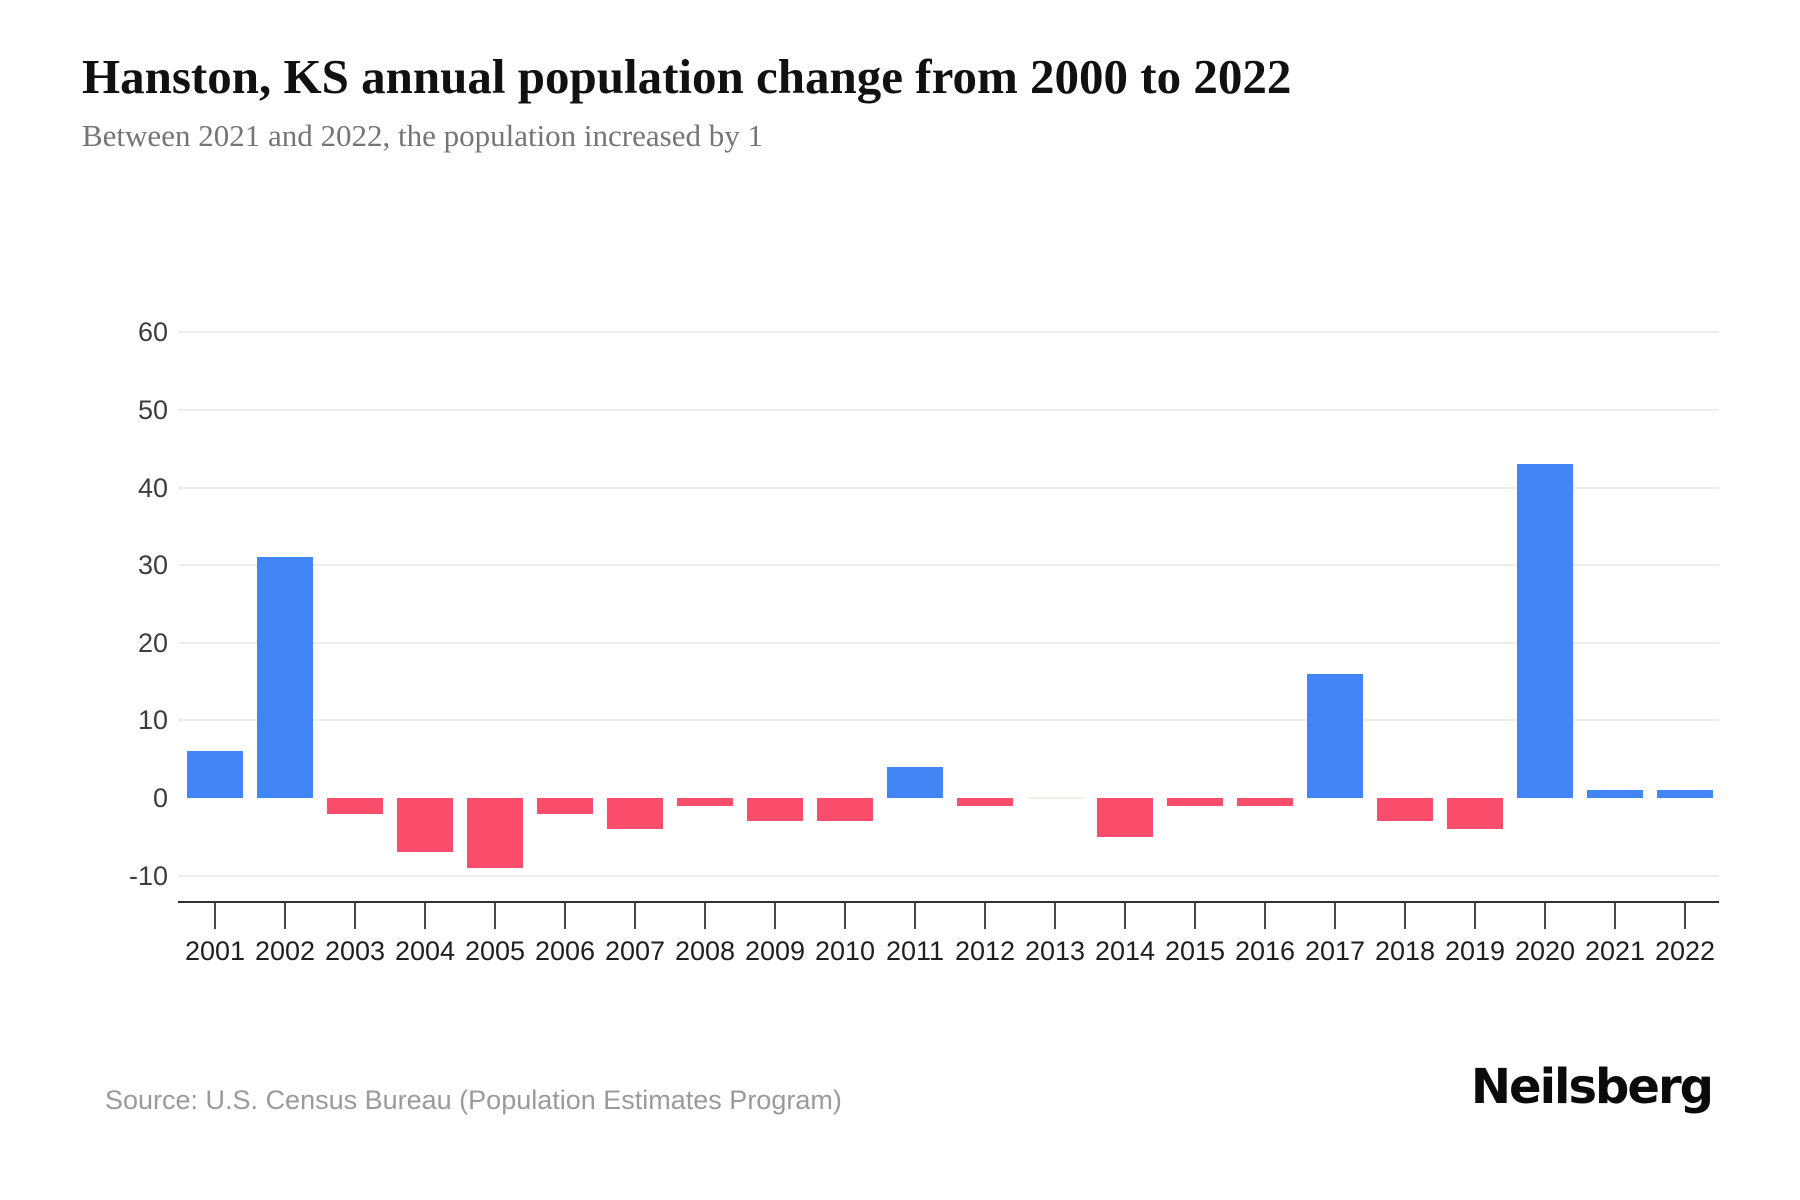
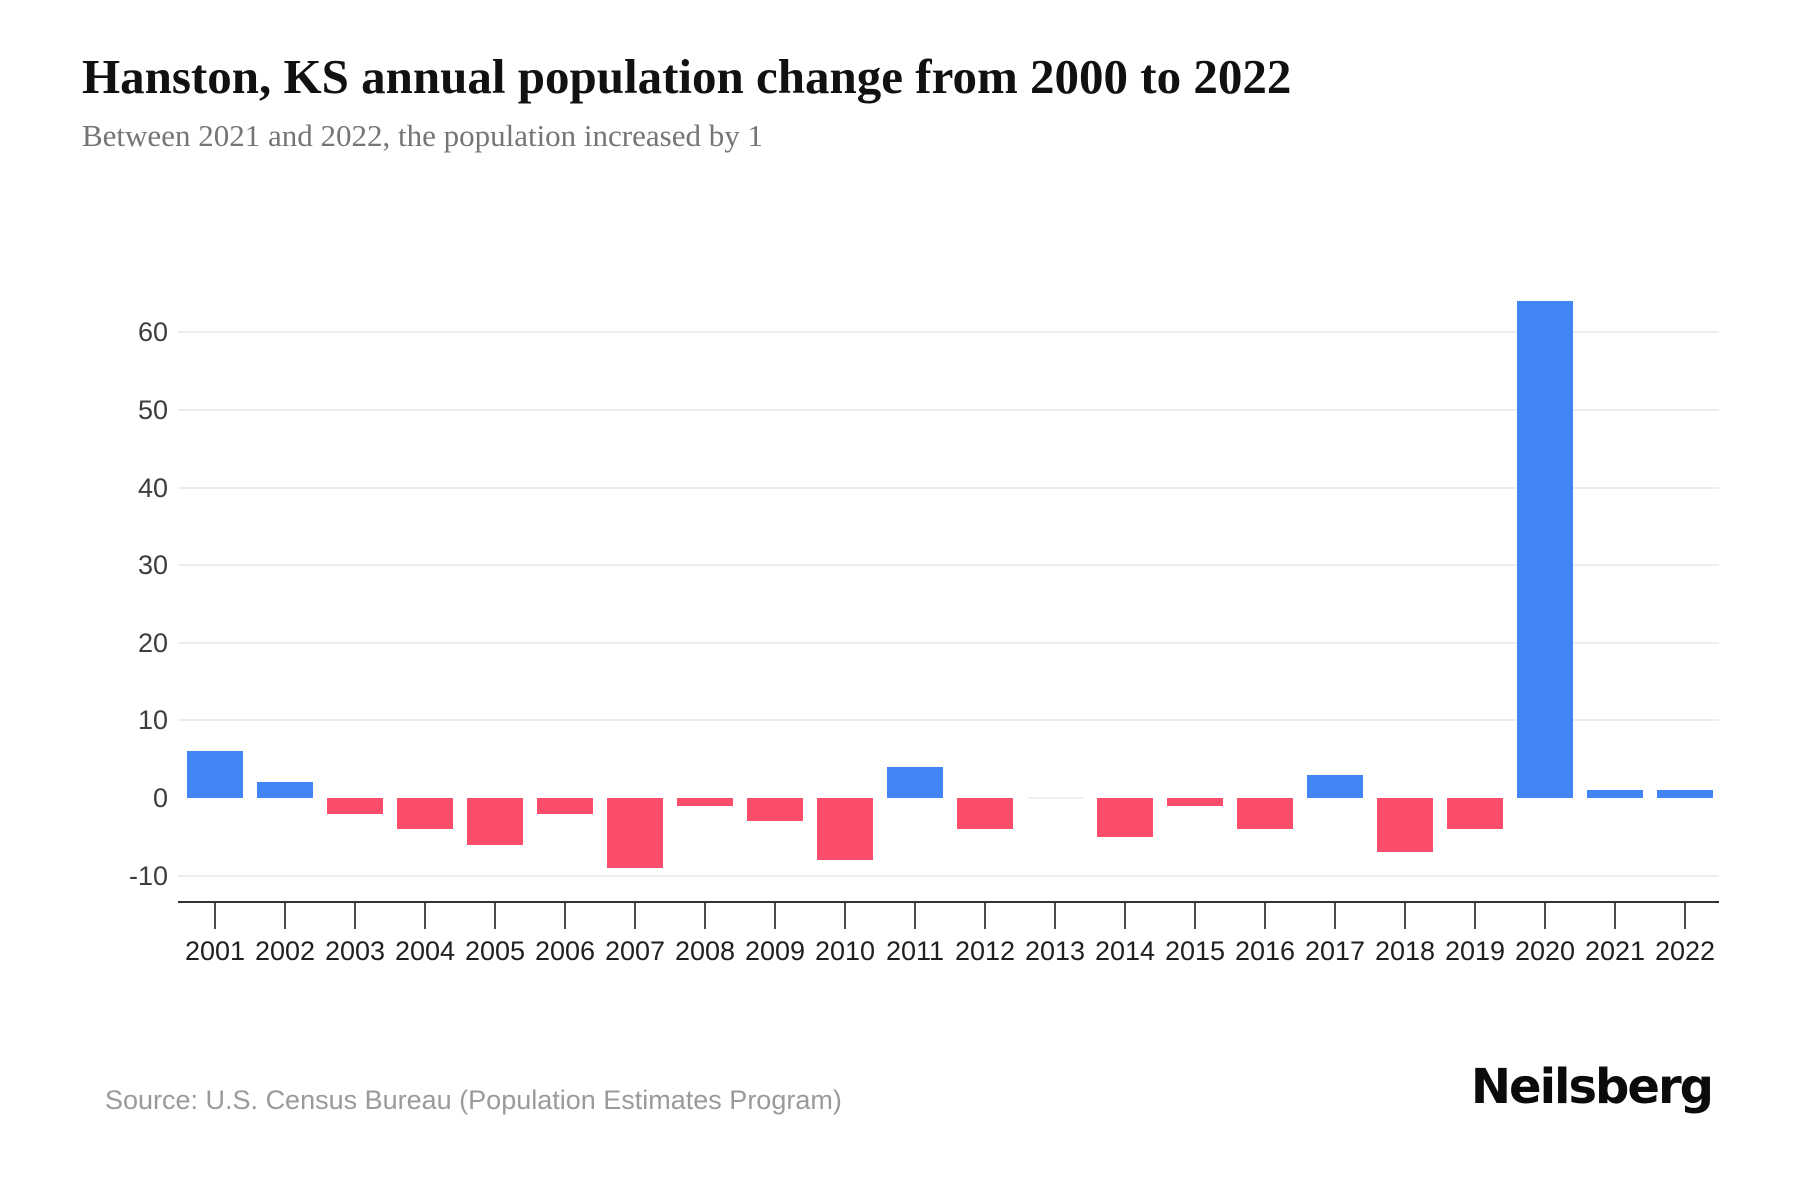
2002: 31 -> 2
2004: -7 -> -4
2005: -9 -> -6
2007: -4 -> -9
2010: -3 -> -8
2012: -1 -> -4
2016: -1 -> -4
2017: 16 -> 3
2018: -3 -> -7
2020: 43 -> 64
